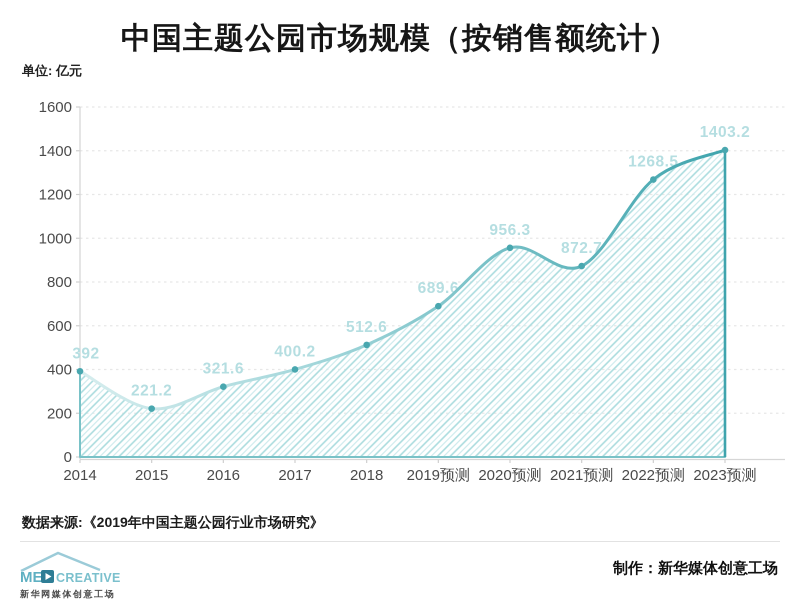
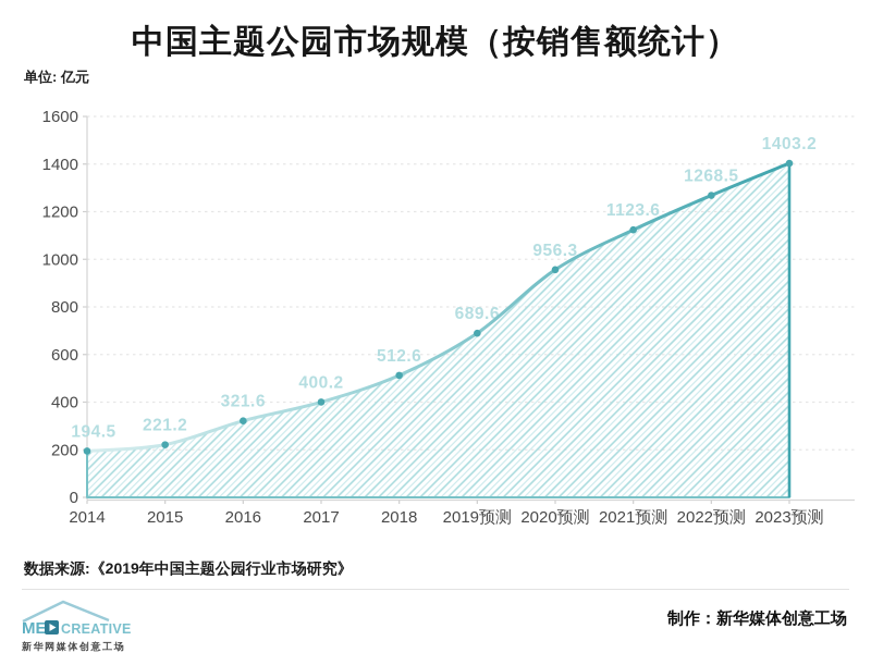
2014: 392 -> 194.5
2021预测: 872.7 -> 1123.6
